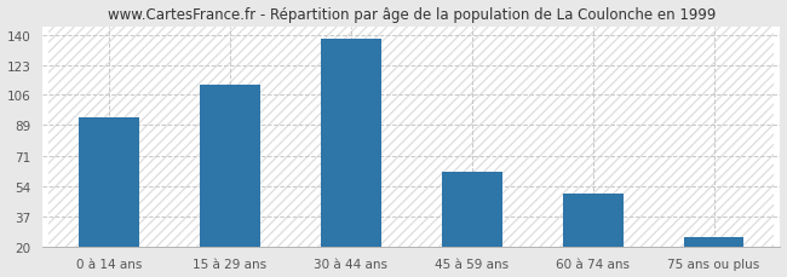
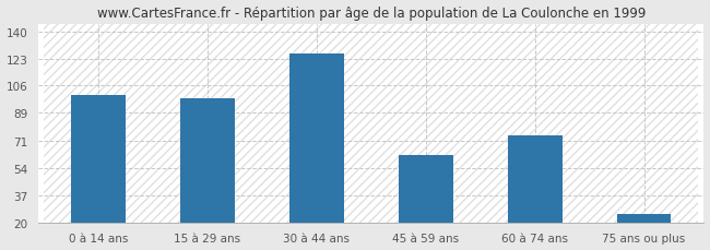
0 à 14 ans: 93 -> 100
15 à 29 ans: 112 -> 98
30 à 44 ans: 138 -> 126
60 à 74 ans: 50 -> 75
